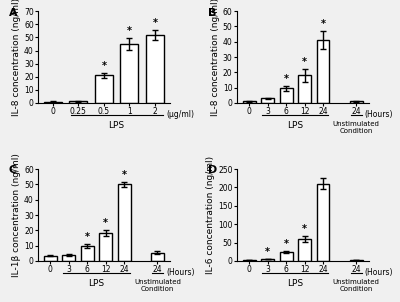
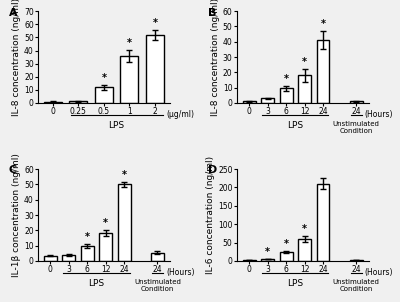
0.5: 21 -> 12
1: 45 -> 36
